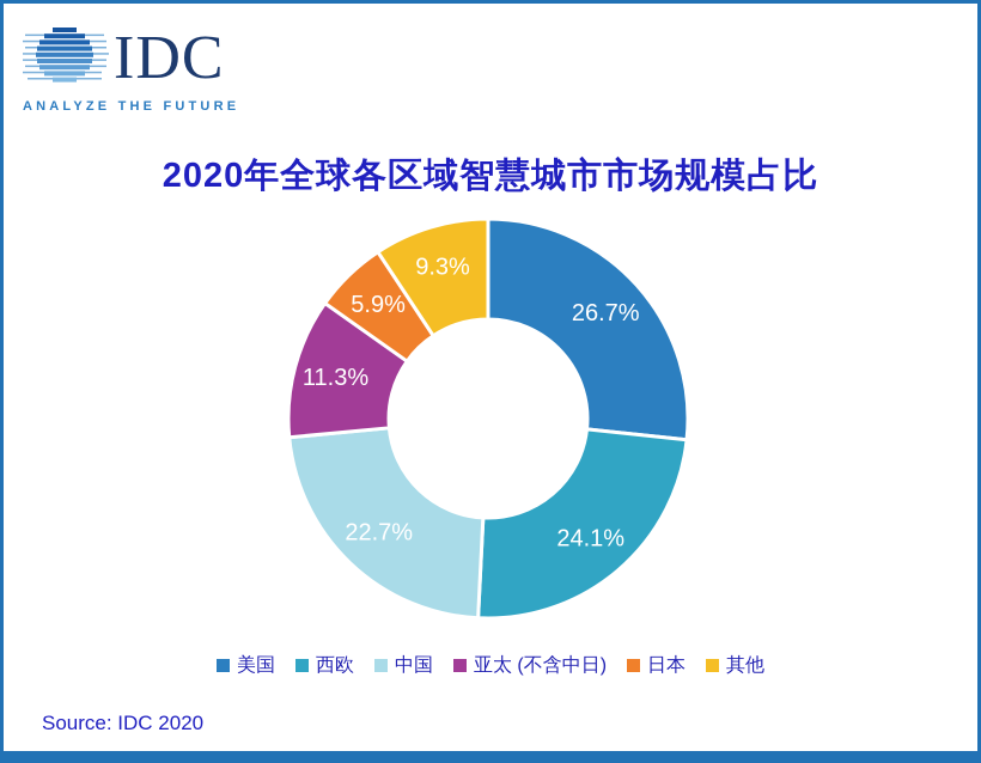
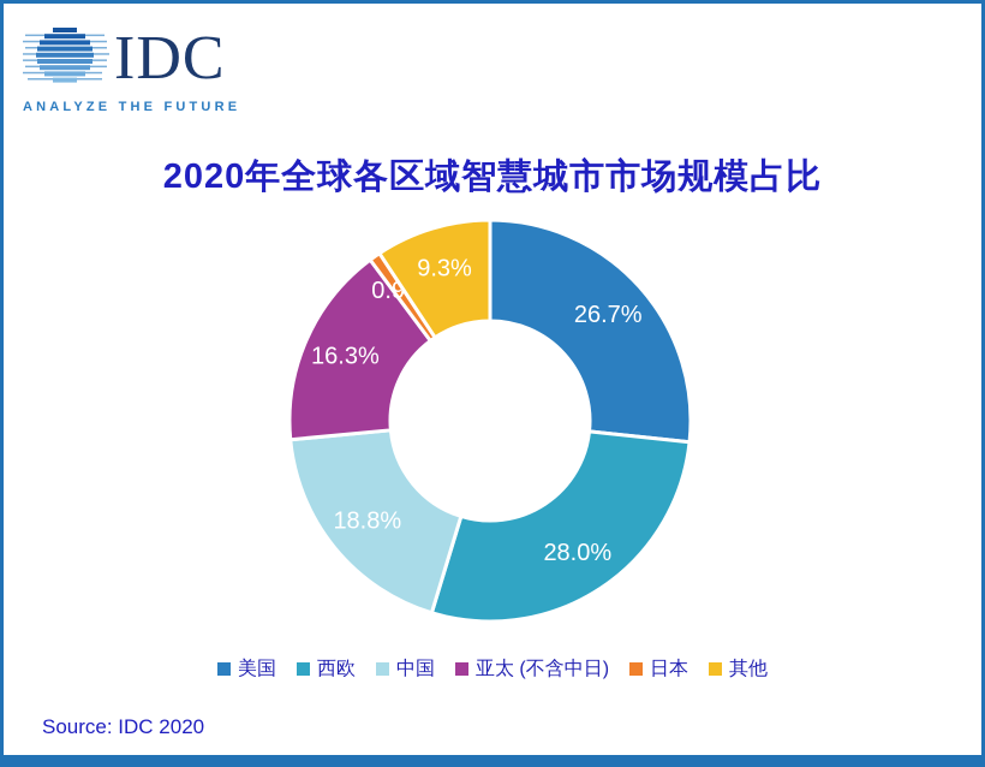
西欧: 24.1% -> 28.0%
中国: 22.7% -> 18.8%
亚太 (不含中日): 11.3% -> 16.3%
日本: 5.9% -> 0.9%
